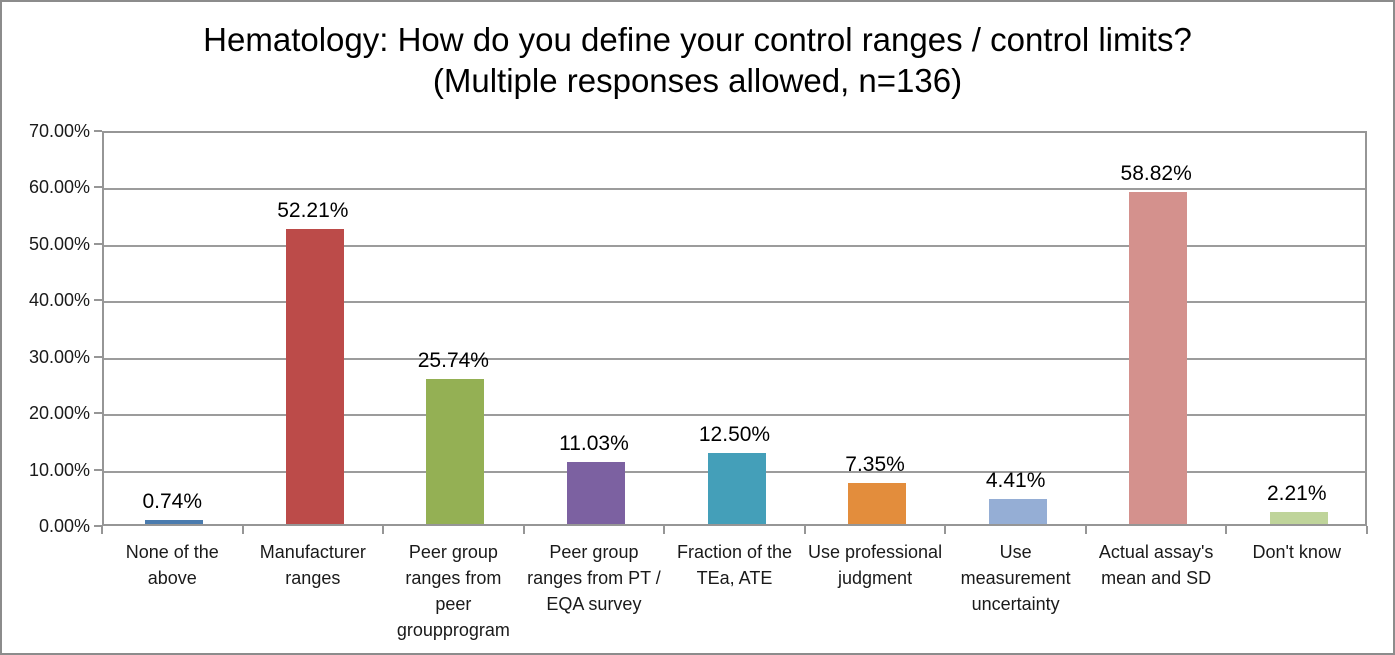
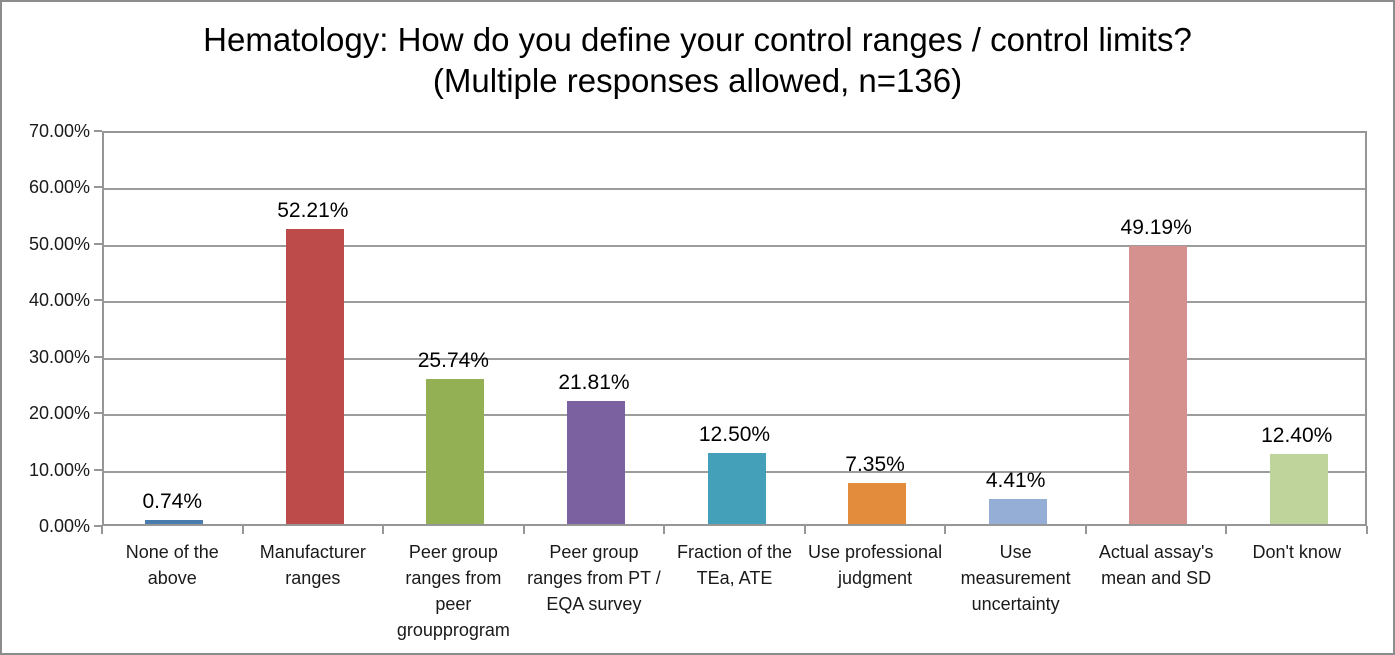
Peer group ranges from PT / EQA survey: 11.03% -> 21.81%
Actual assay's mean and SD: 58.82% -> 49.19%
Don't know: 2.21% -> 12.40%
